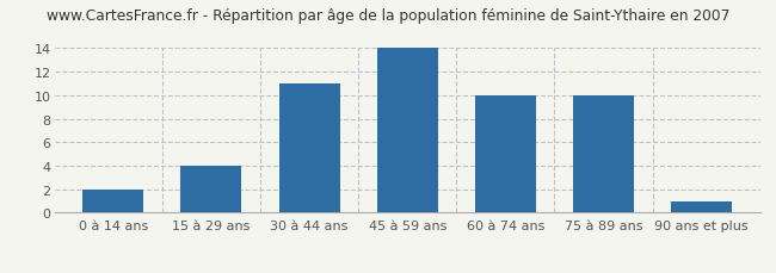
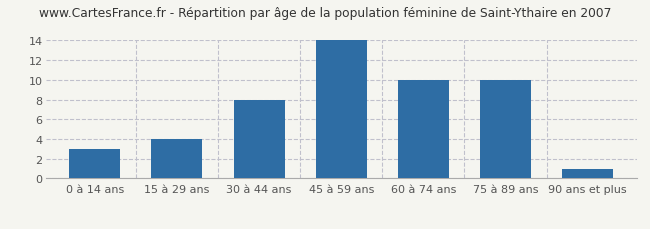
0 à 14 ans: 2 -> 3
30 à 44 ans: 11 -> 8
